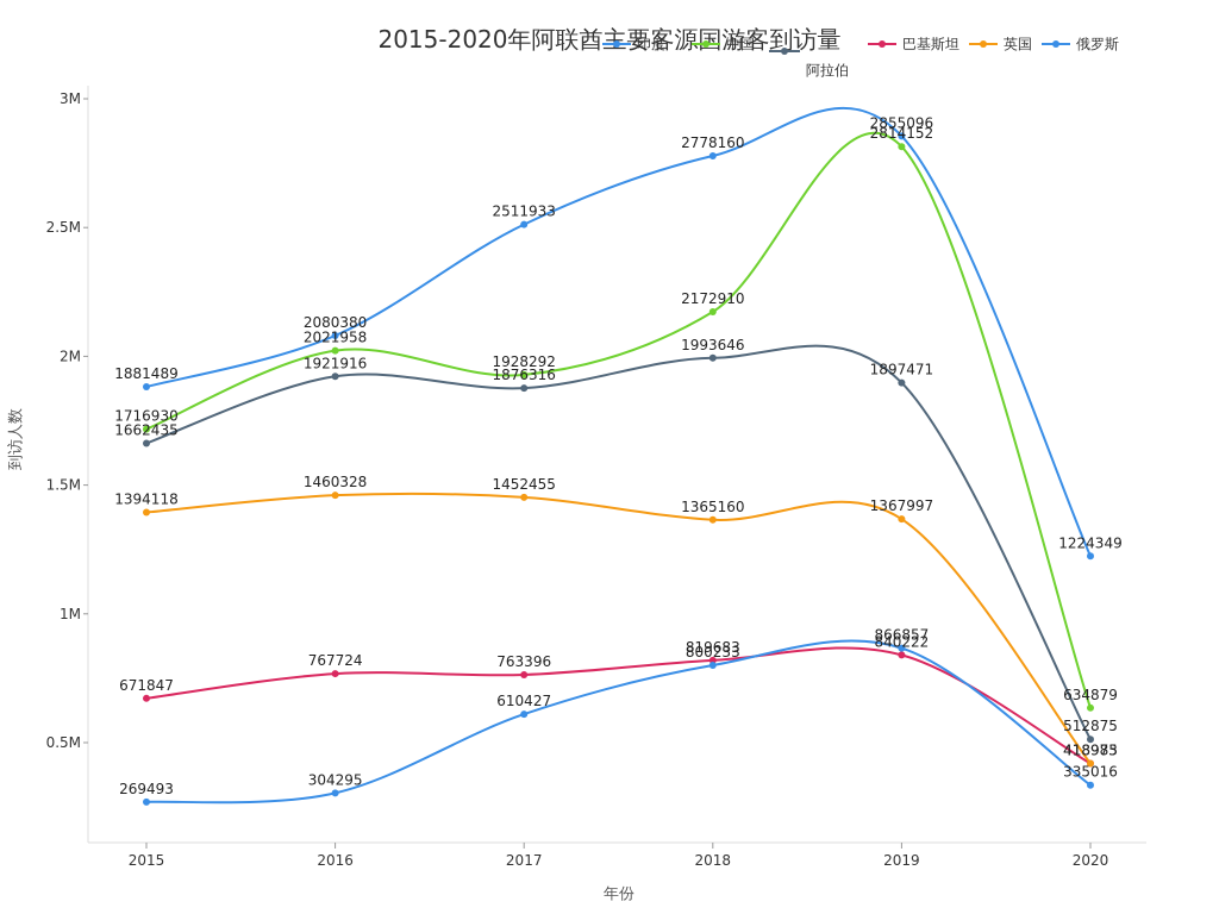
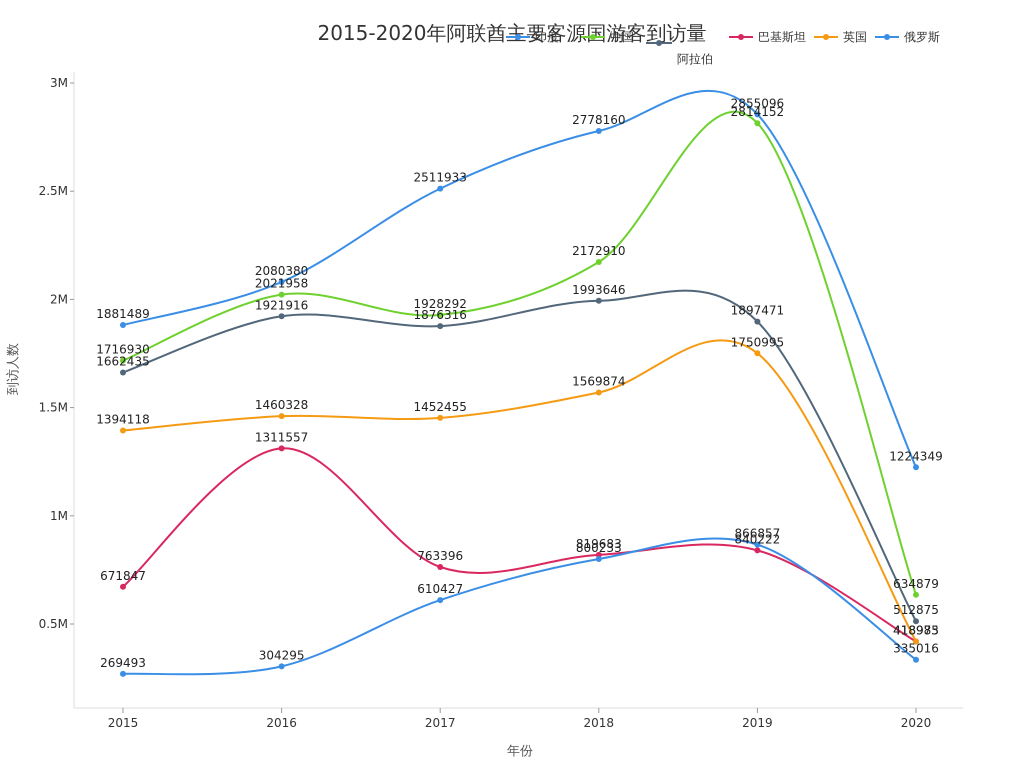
巴基斯坦/2016: 767724 -> 1311557
英国/2018: 1365160 -> 1569874
英国/2019: 1367997 -> 1750995
